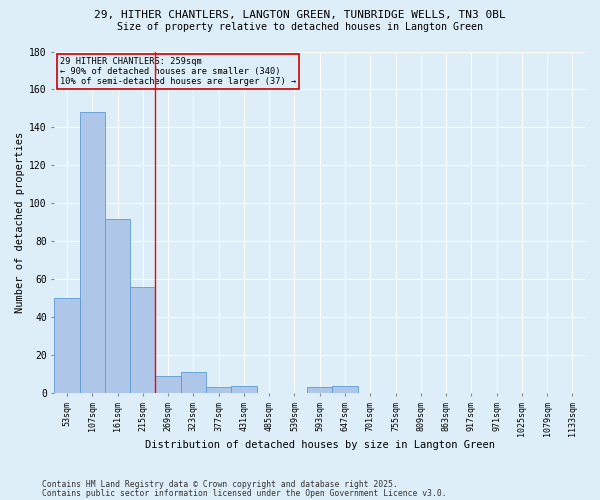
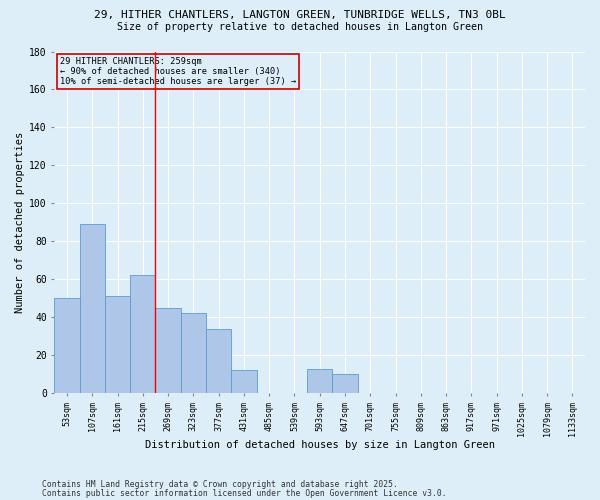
107sqm: 148 -> 89
161sqm: 92 -> 51
215sqm: 56 -> 62
269sqm: 9 -> 45
323sqm: 11 -> 42
377sqm: 3 -> 34
431sqm: 4 -> 12
593sqm: 3 -> 13
647sqm: 4 -> 10
